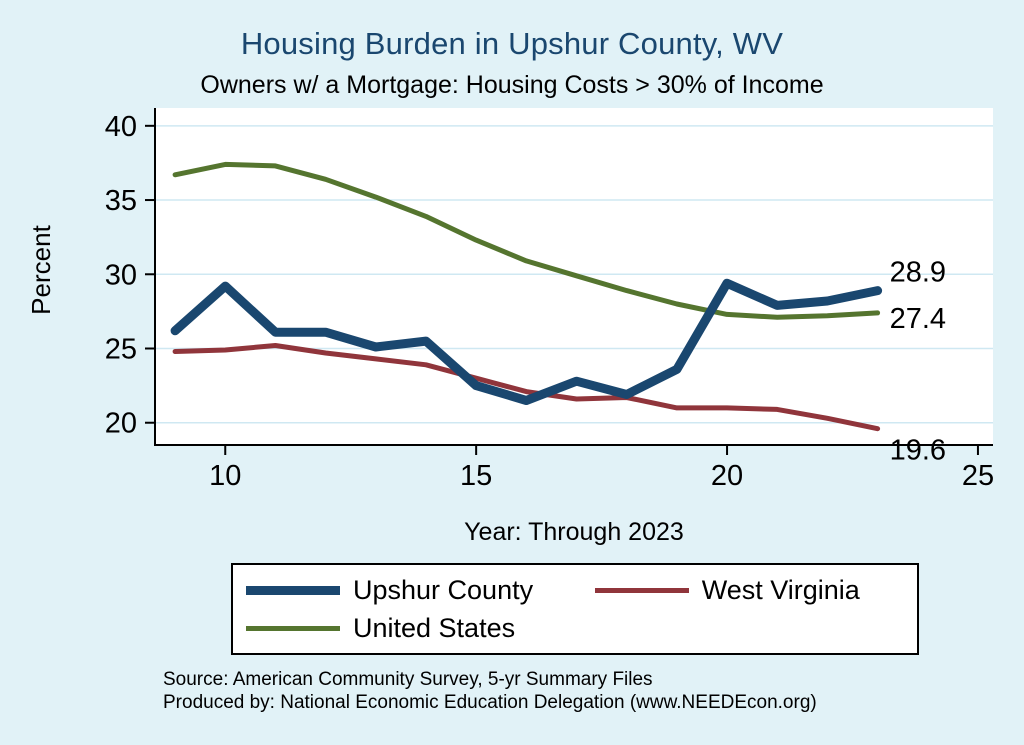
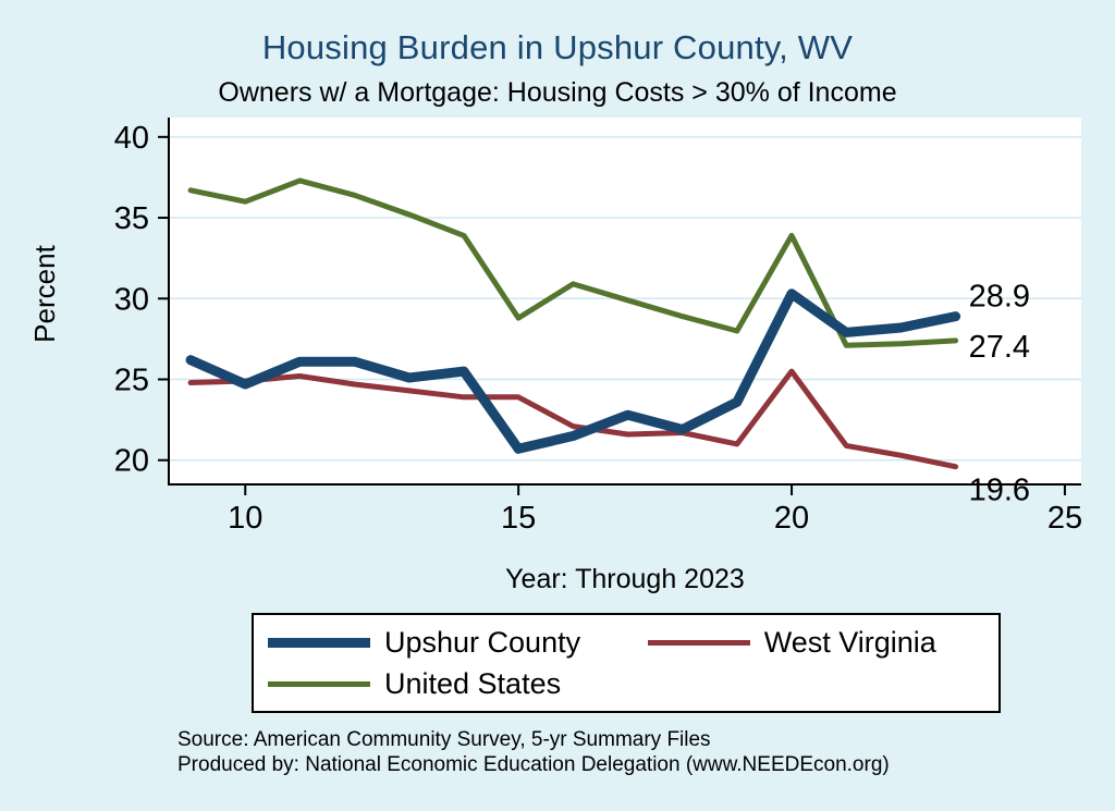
Upshur County/10: 29.2 -> 24.7
United States/10: 37.4 -> 36.0
Upshur County/15: 22.5 -> 20.7
West Virginia/15: 23.0 -> 23.9
United States/15: 32.3 -> 28.8
Upshur County/20: 29.4 -> 30.3
West Virginia/20: 21.0 -> 25.5
United States/20: 27.3 -> 33.9
